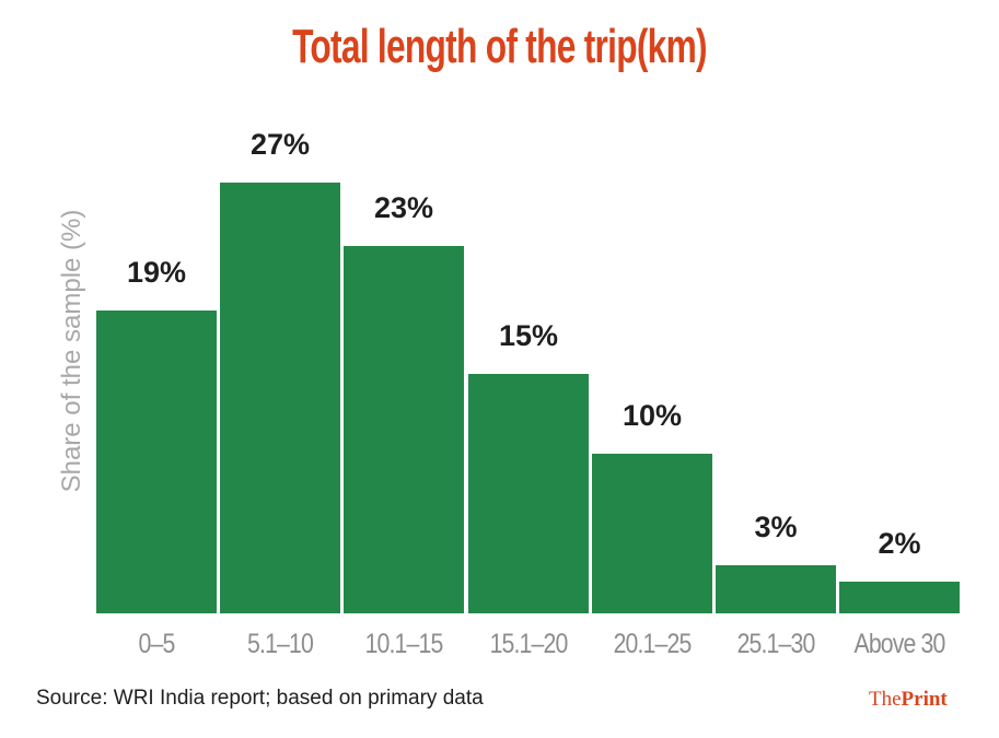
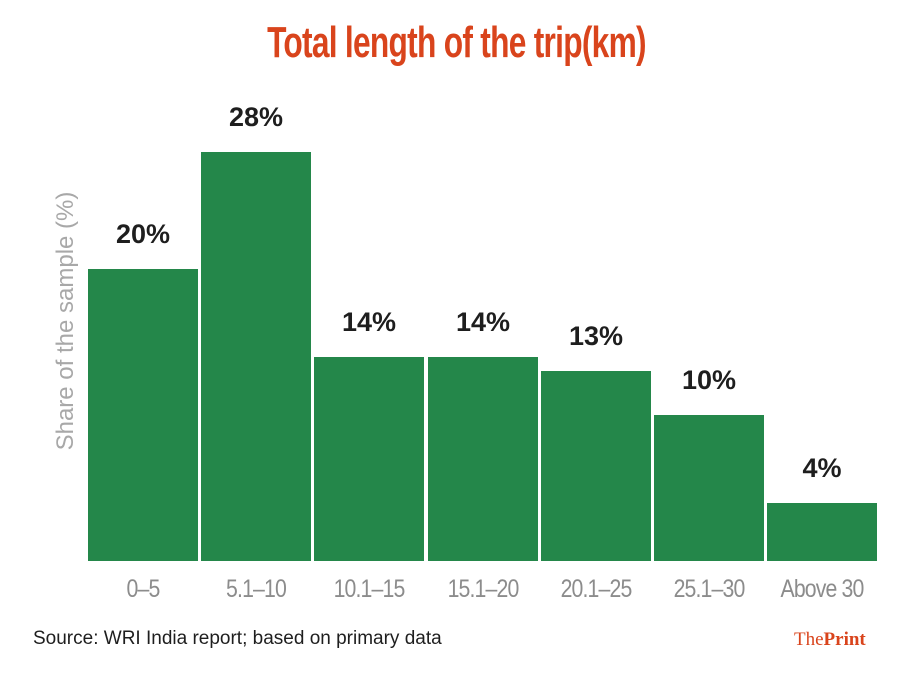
0–5: 19% -> 20%
5.1–10: 27% -> 28%
10.1–15: 23% -> 14%
15.1–20: 15% -> 14%
20.1–25: 10% -> 13%
25.1–30: 3% -> 10%
Above 30: 2% -> 4%
